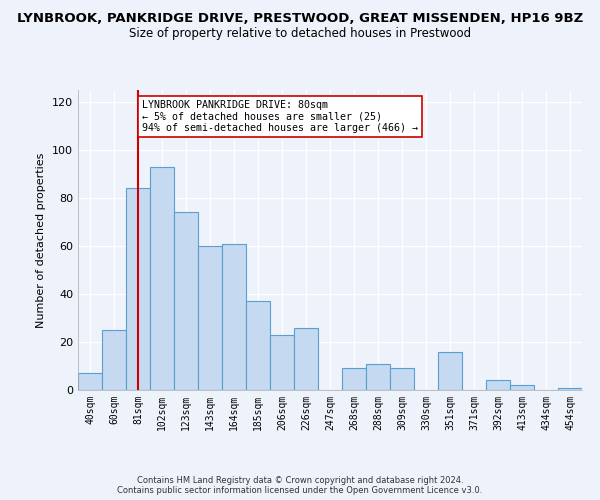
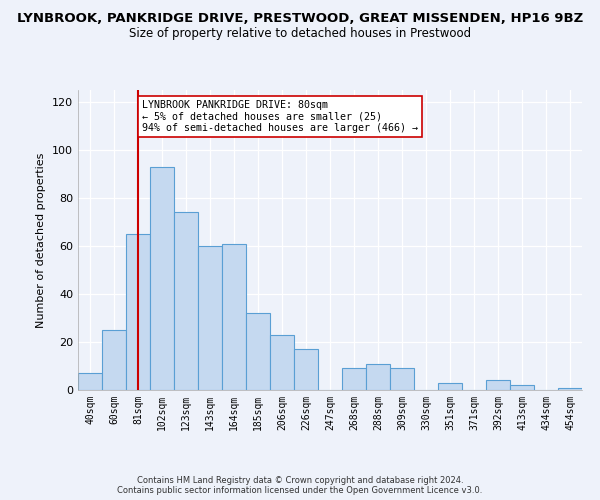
81sqm: 84 -> 65
185sqm: 37 -> 32
226sqm: 26 -> 17
351sqm: 16 -> 3
